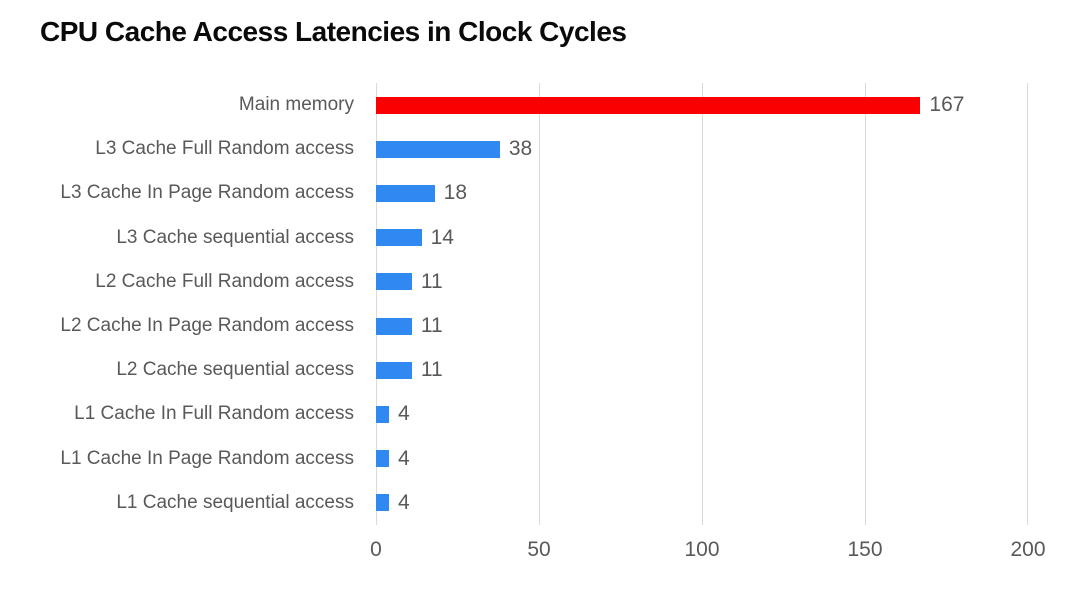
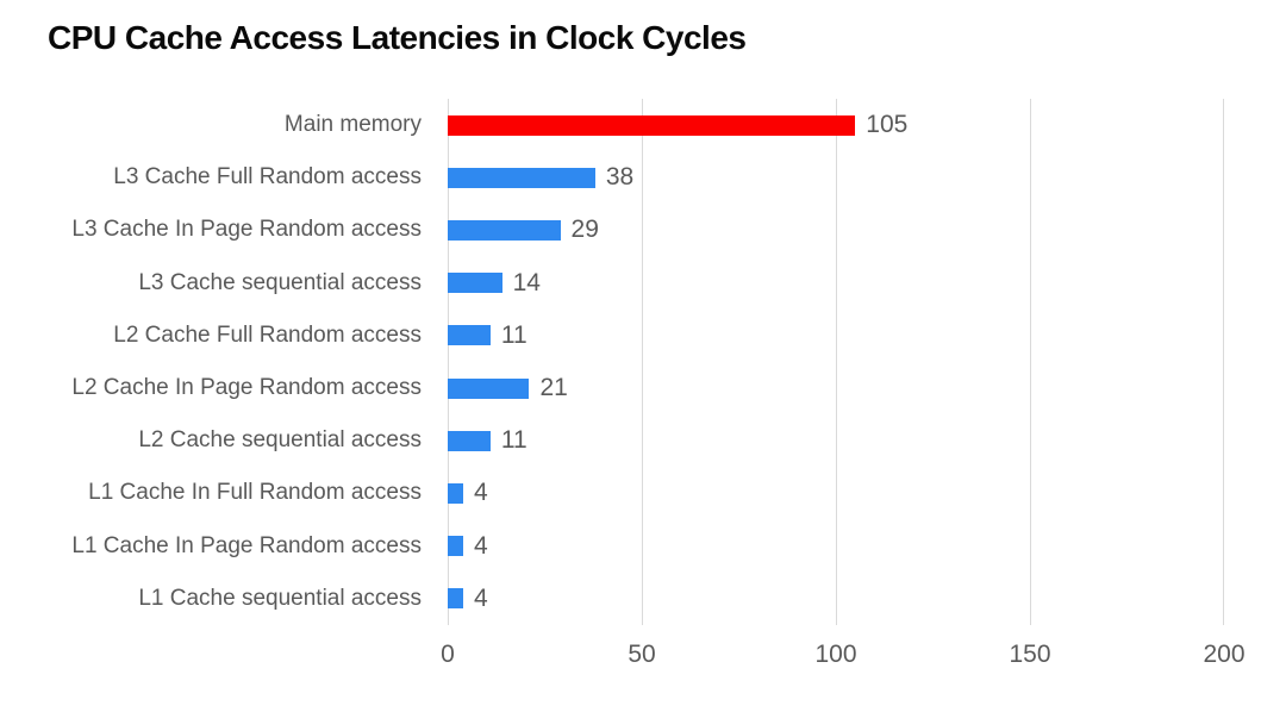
Main memory: 167 -> 105
L3 Cache In Page Random access: 18 -> 29
L2 Cache In Page Random access: 11 -> 21
